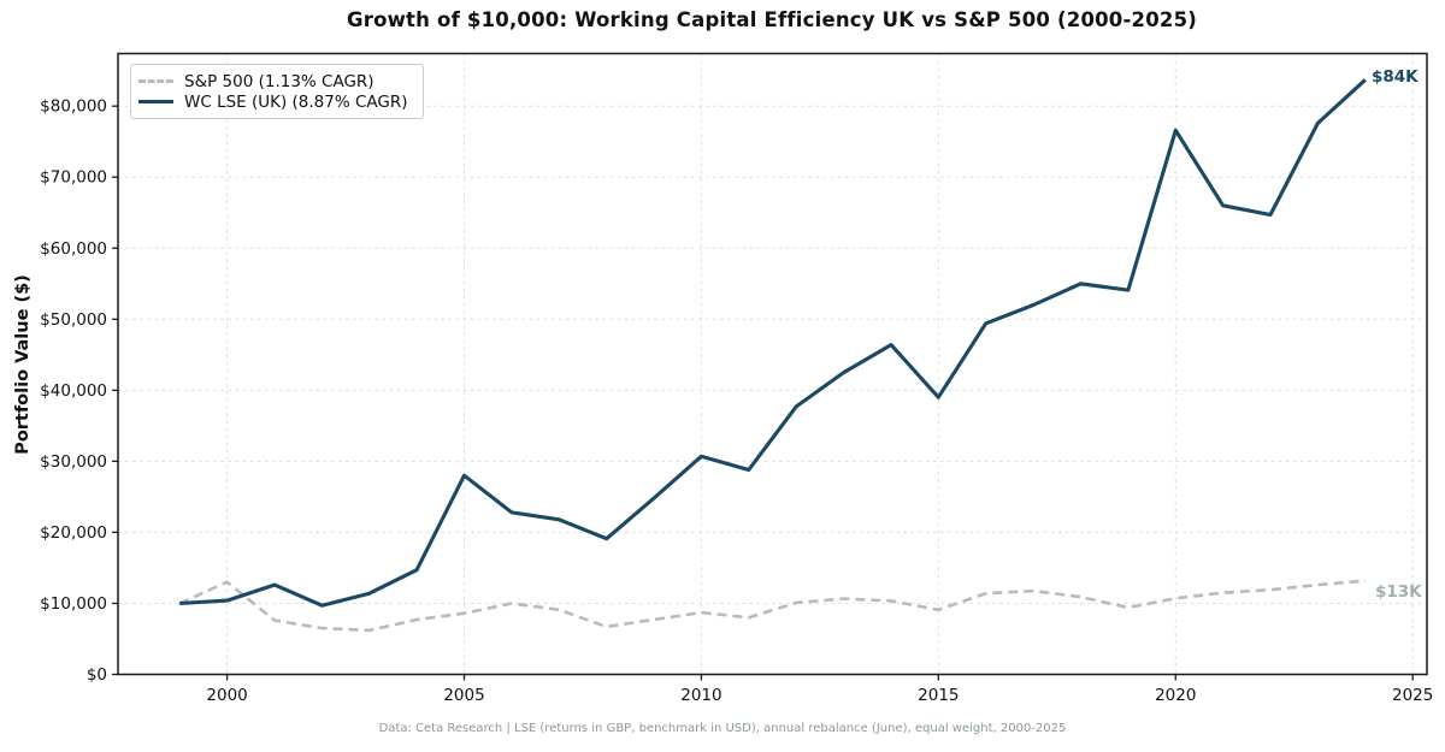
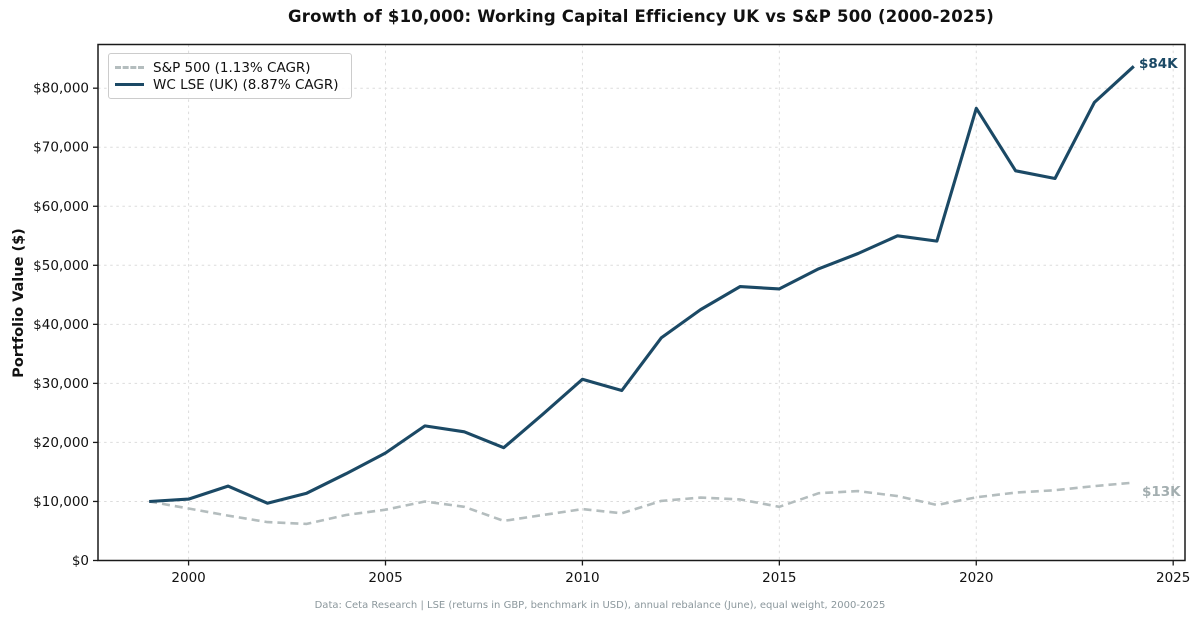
S&P 500 (1.13% CAGR)/2000: $13000 -> $9000
WC LSE (UK) (8.87% CAGR)/2005: $28000 -> $18000
WC LSE (UK) (8.87% CAGR)/2015: $39000 -> $46000
